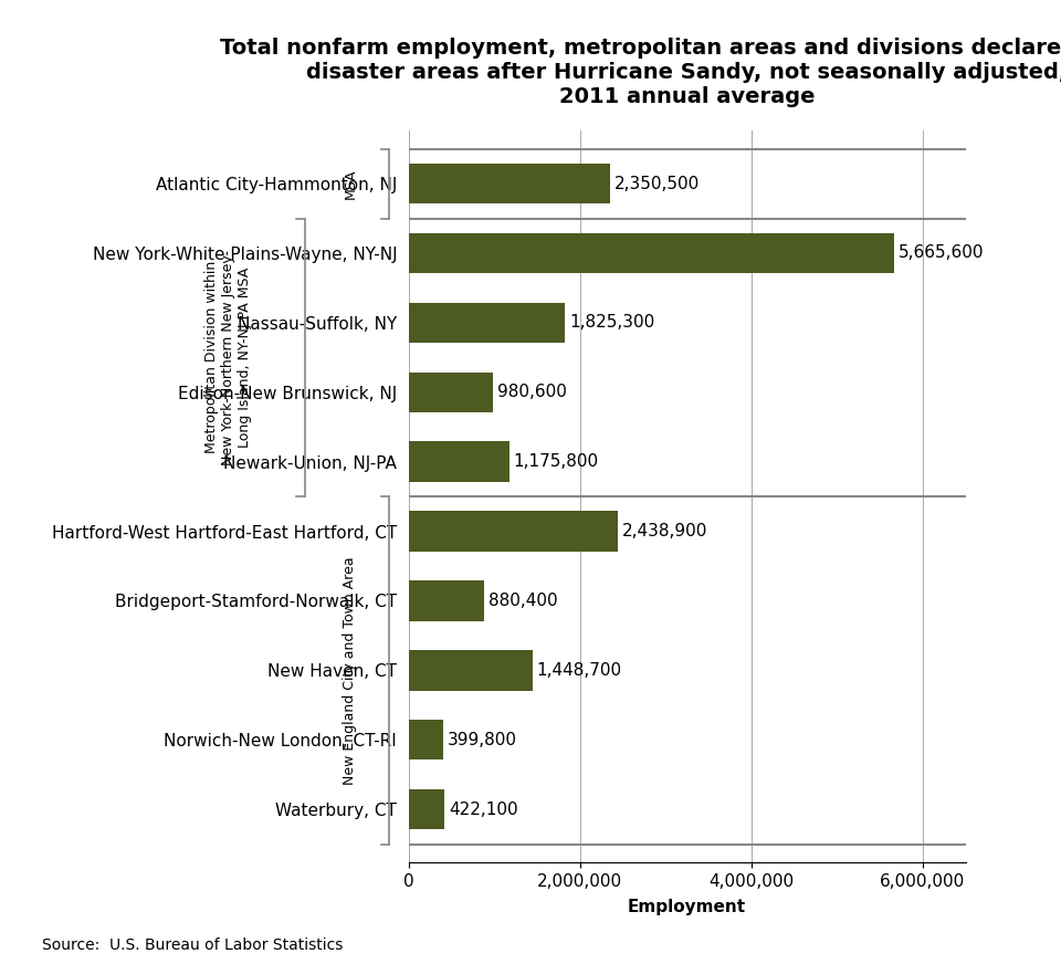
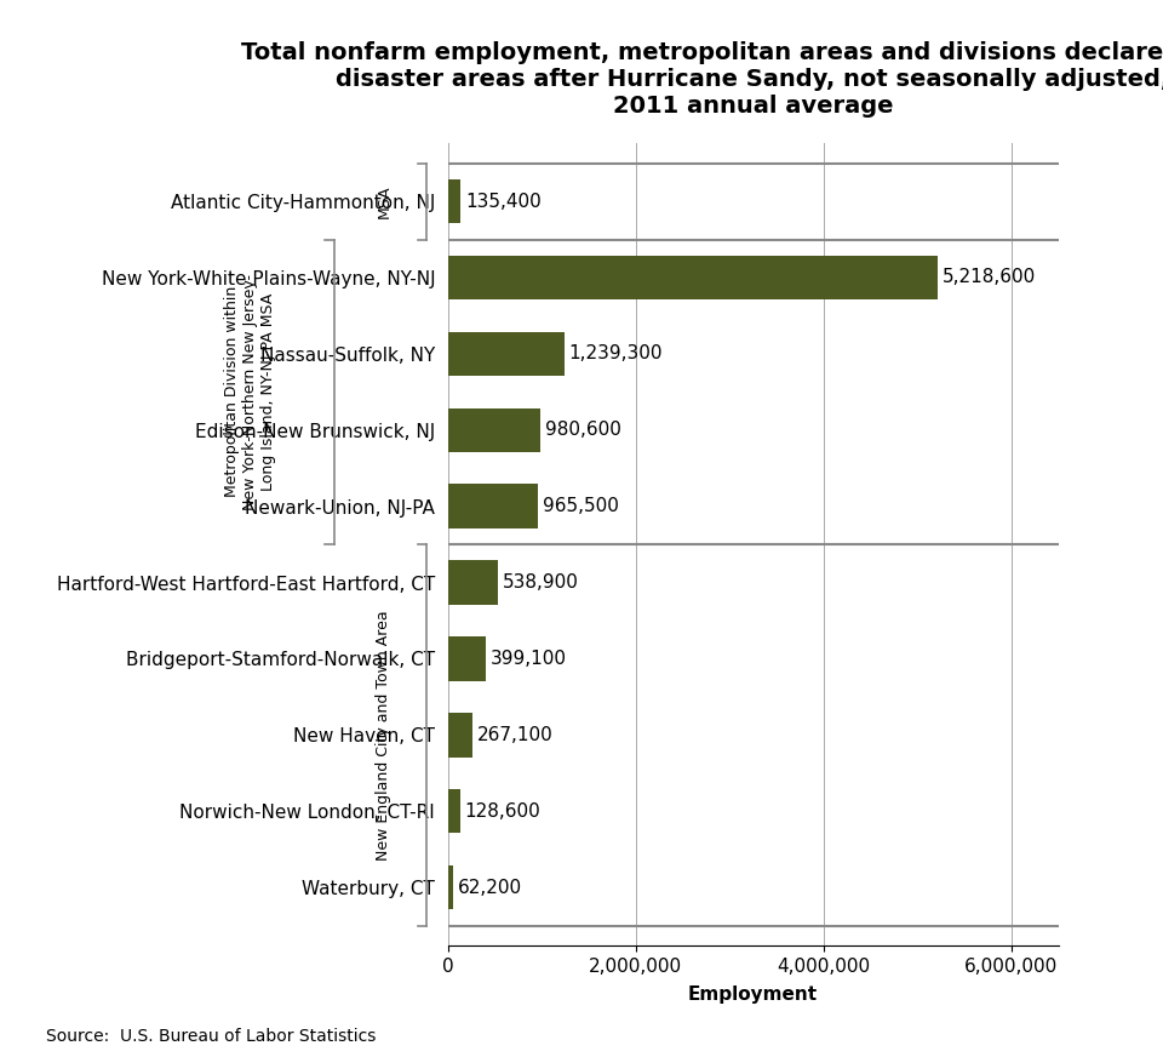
Atlantic City-Hammonton, NJ: 2,350,500 -> 135,400
New York-White Plains-Wayne, NY-NJ: 5,665,600 -> 5,218,600
Nassau-Suffolk, NY: 1,825,300 -> 1,239,300
Newark-Union, NJ-PA: 1,175,800 -> 965,500
Hartford-West Hartford-East Hartford, CT: 2,438,900 -> 538,900
Bridgeport-Stamford-Norwalk, CT: 880,400 -> 399,100
New Haven, CT: 1,448,700 -> 267,100
Norwich-New London, CT-RI: 399,800 -> 128,600
Waterbury, CT: 422,100 -> 62,200
